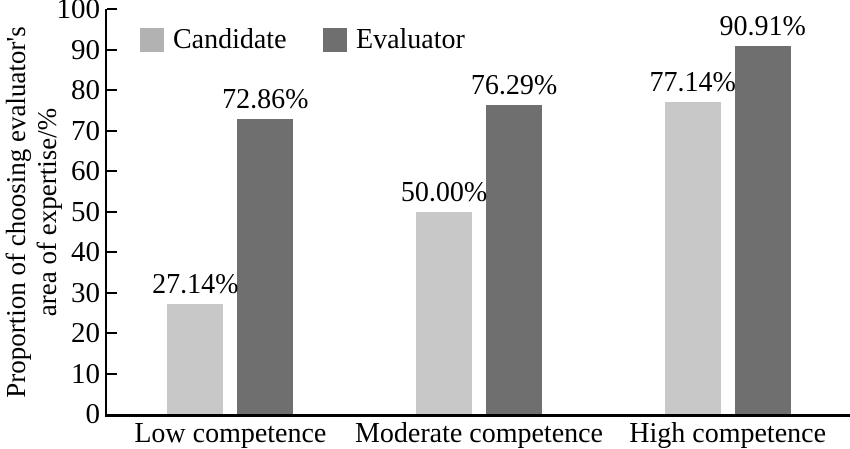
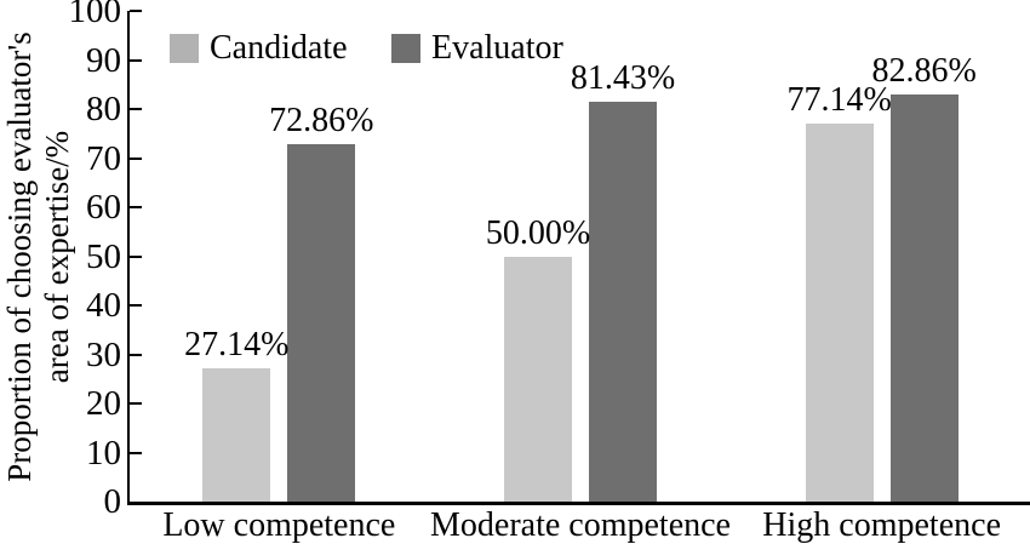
Evaluator/Moderate competence: 76.29% -> 81.43%
Evaluator/High competence: 90.91% -> 82.86%
